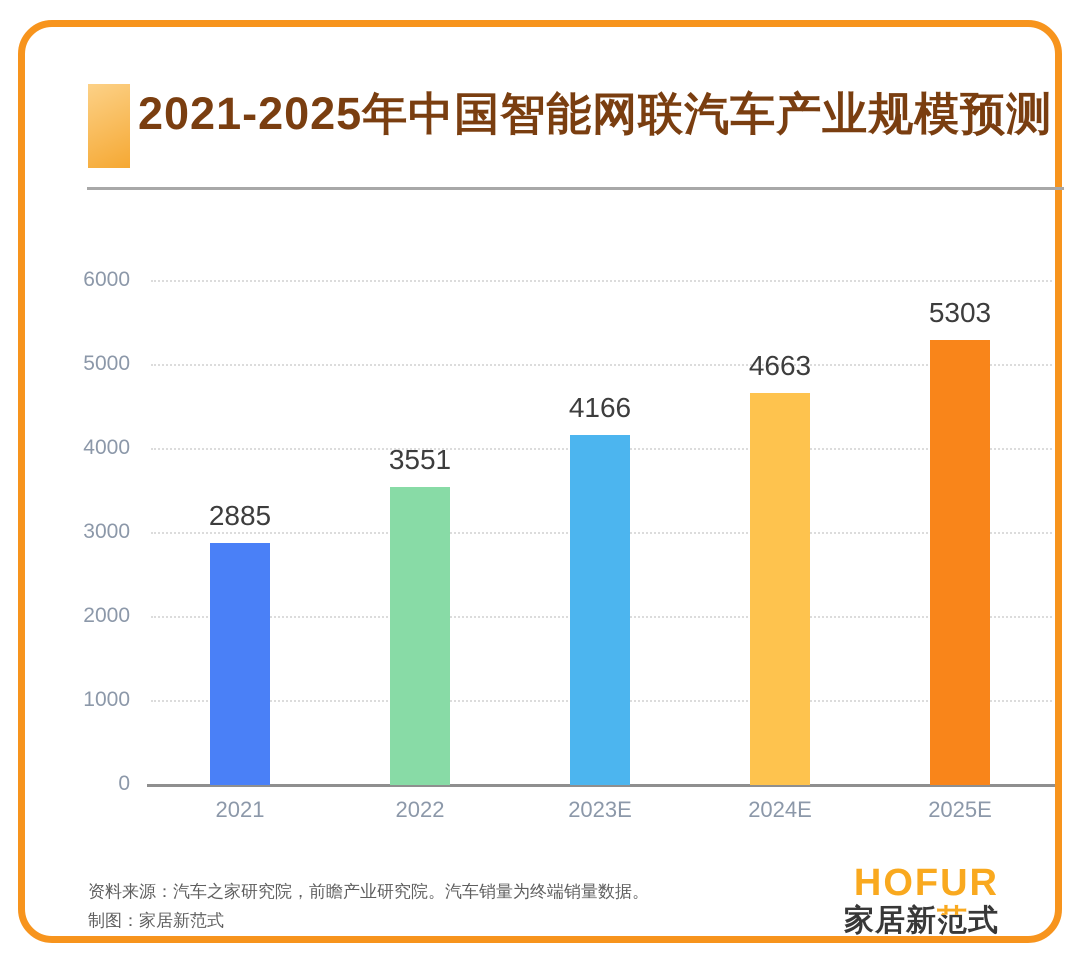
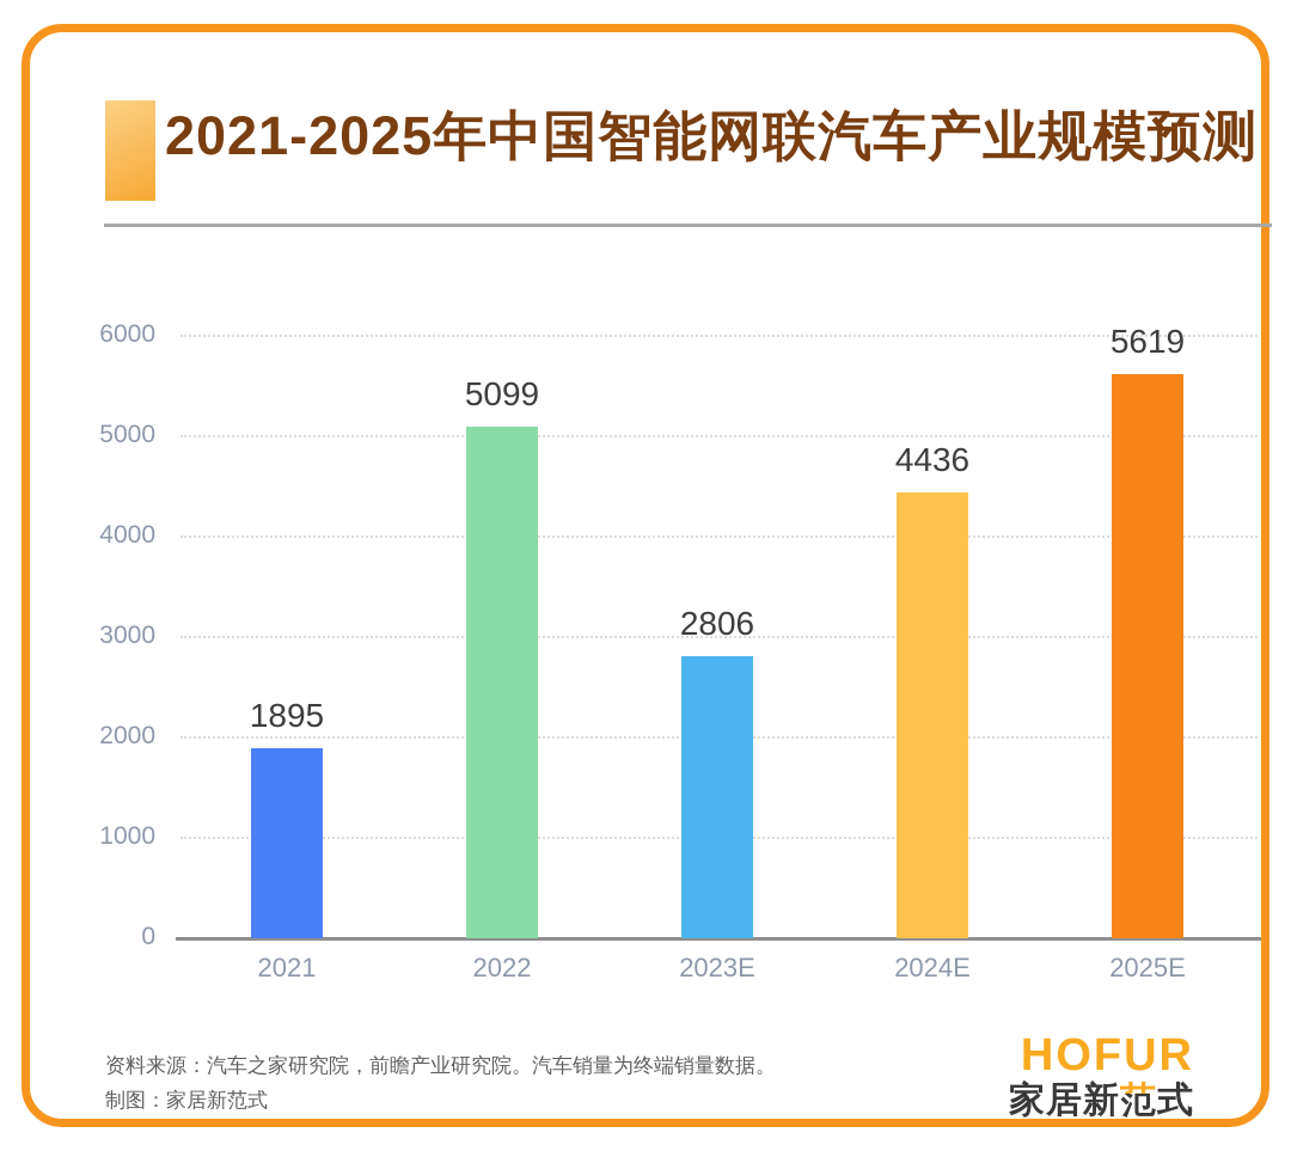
2021: 2885 -> 1895
2022: 3551 -> 5099
2023E: 4166 -> 2806
2024E: 4663 -> 4436
2025E: 5303 -> 5619
